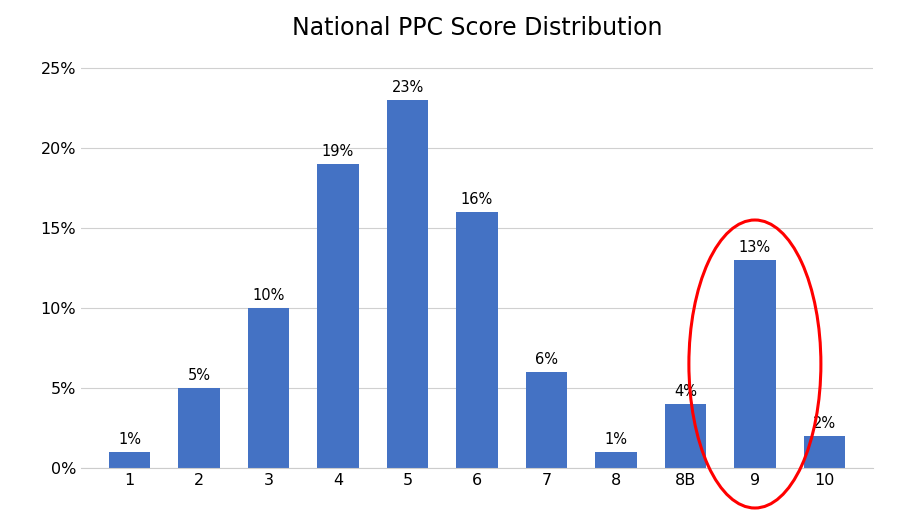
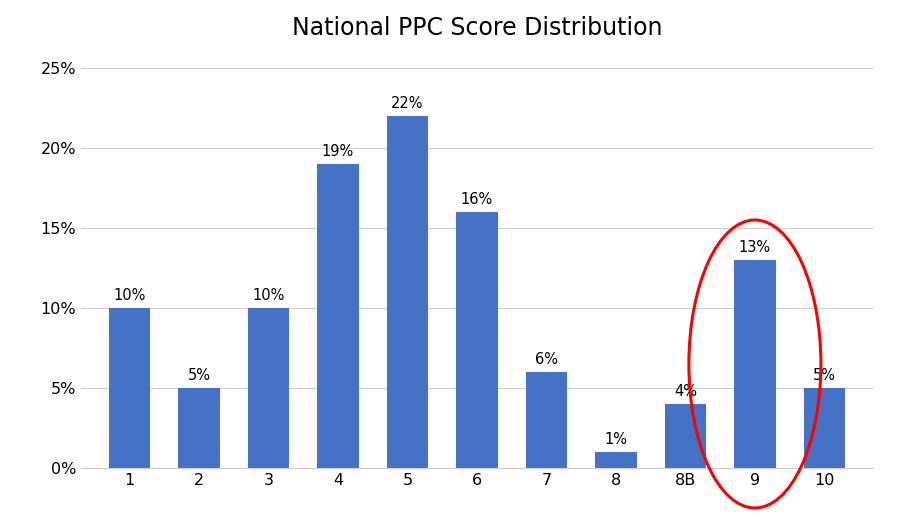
1: 1% -> 10%
5: 23% -> 22%
10: 2% -> 5%
